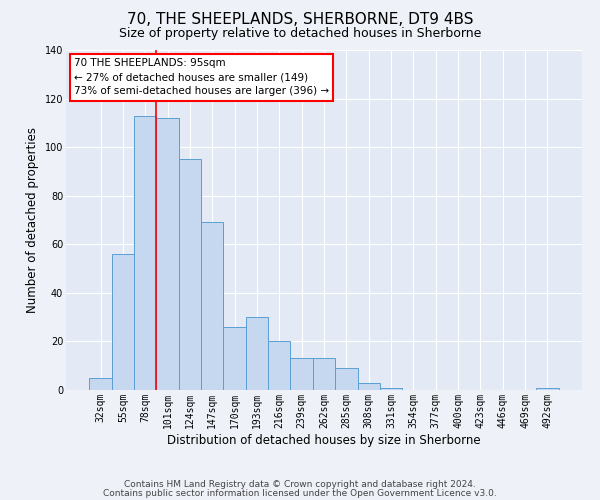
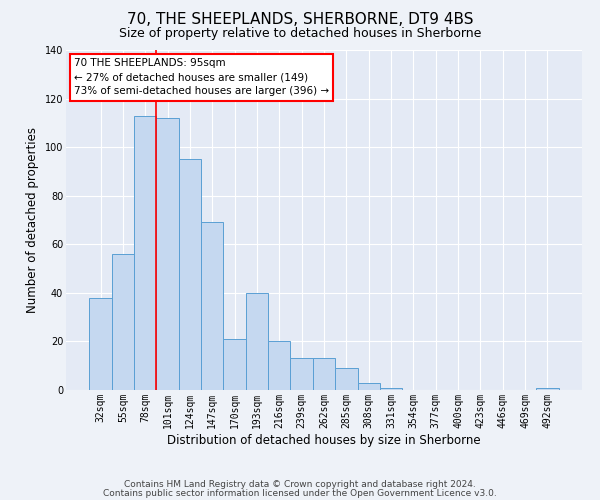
32sqm: 5 -> 38
170sqm: 26 -> 21
193sqm: 30 -> 40
